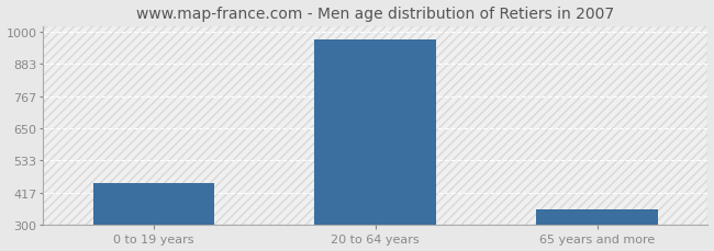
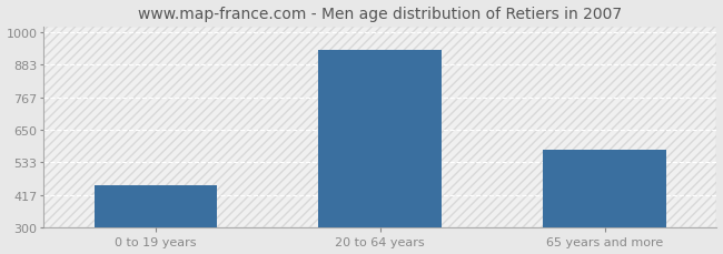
20 to 64 years: 970 -> 935
65 years and more: 355 -> 580
